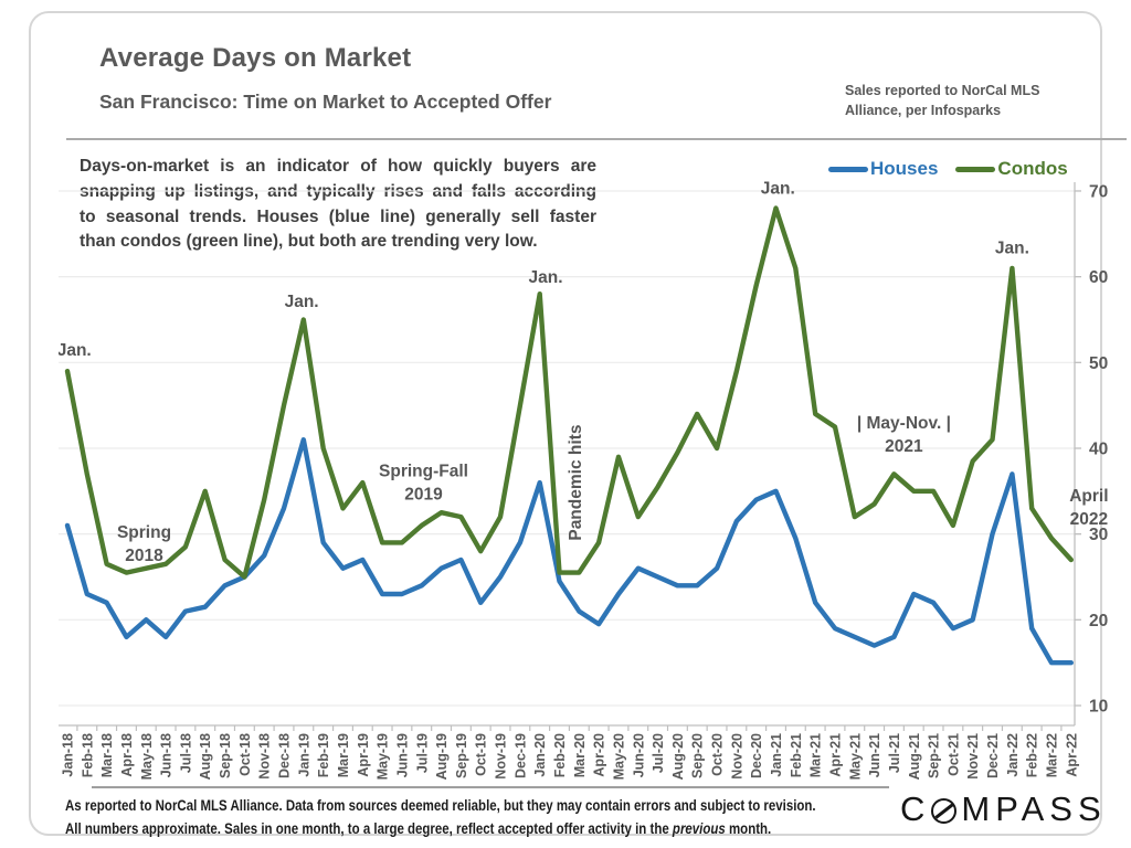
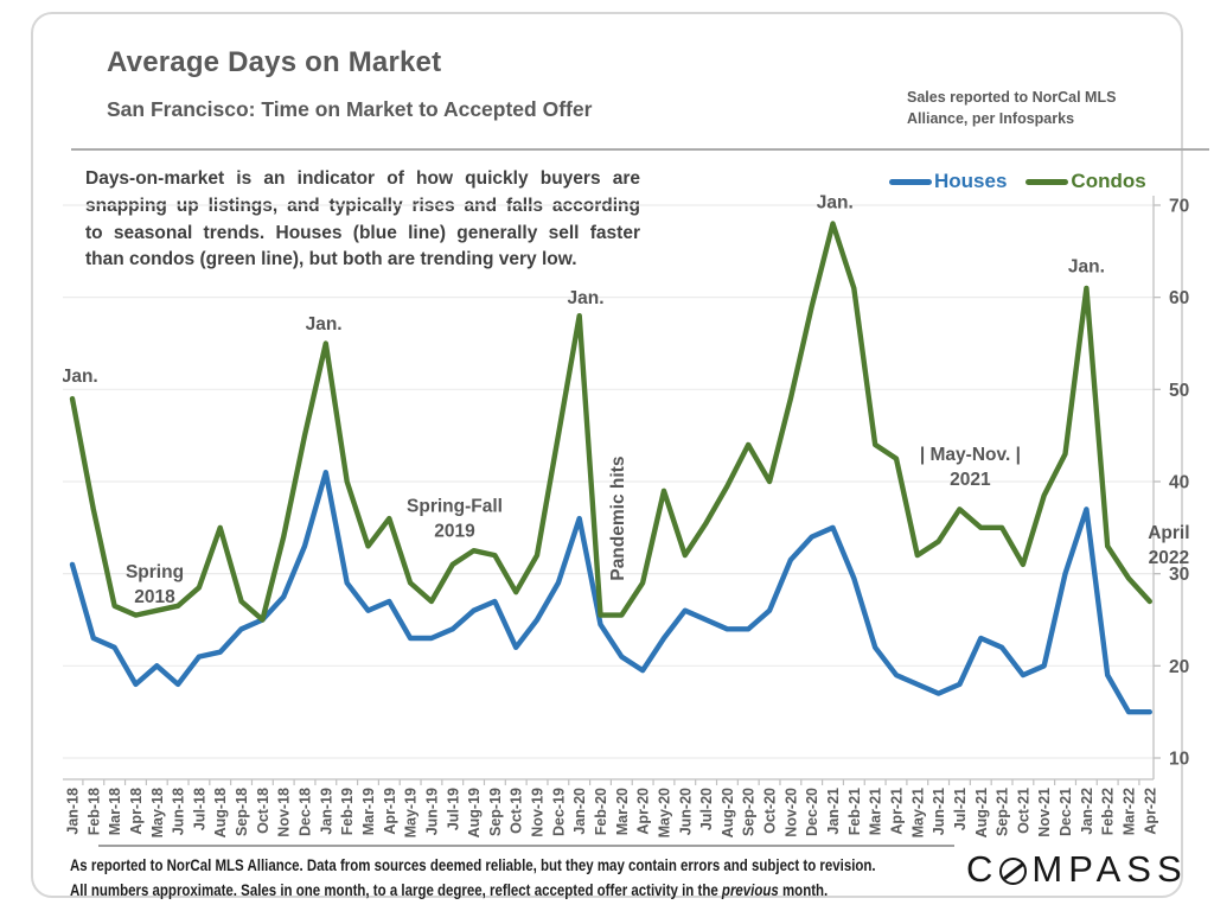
Condos/Jun-19: 29 -> 27
Condos/Dec-21: 41 -> 43
